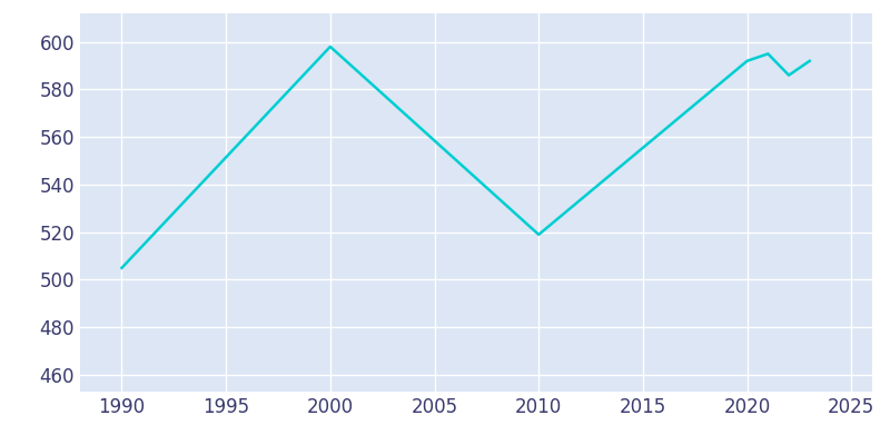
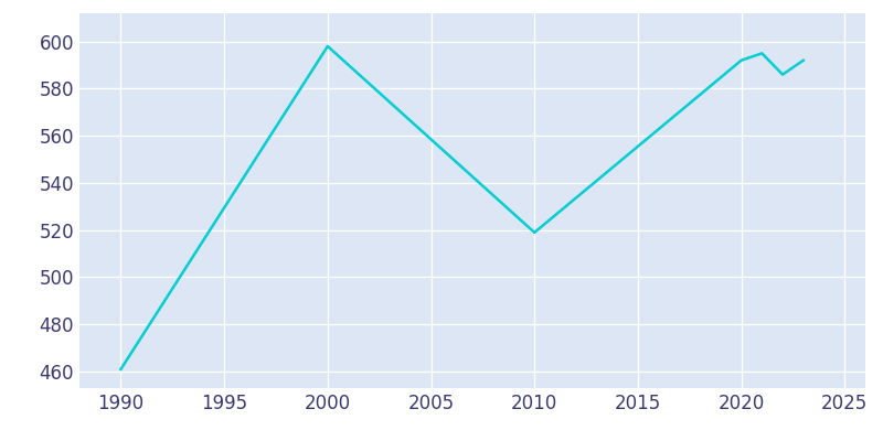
1990: 505 -> 461
